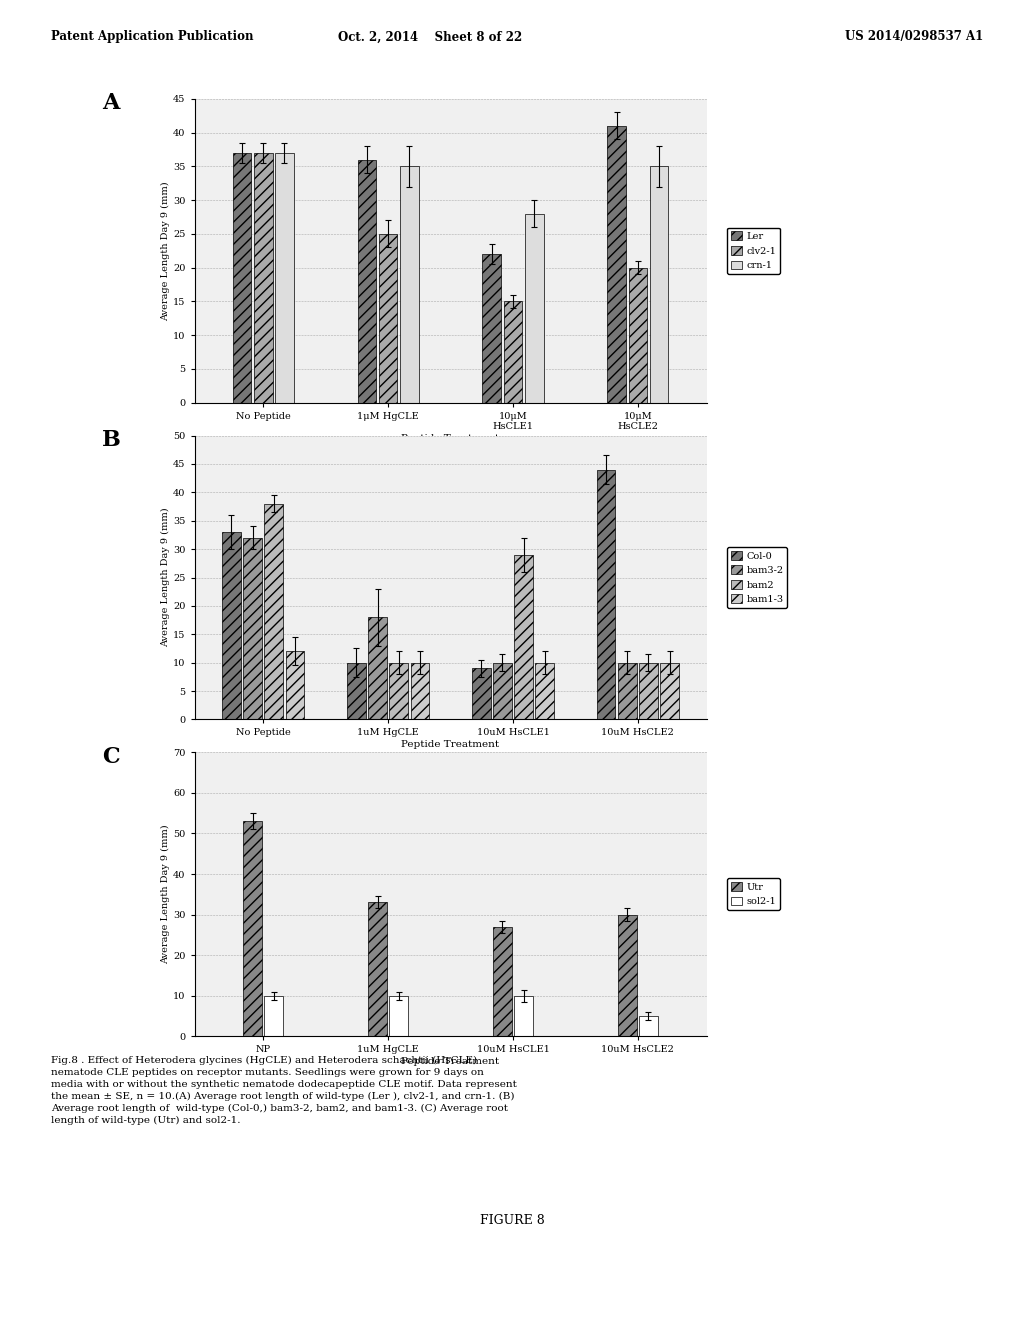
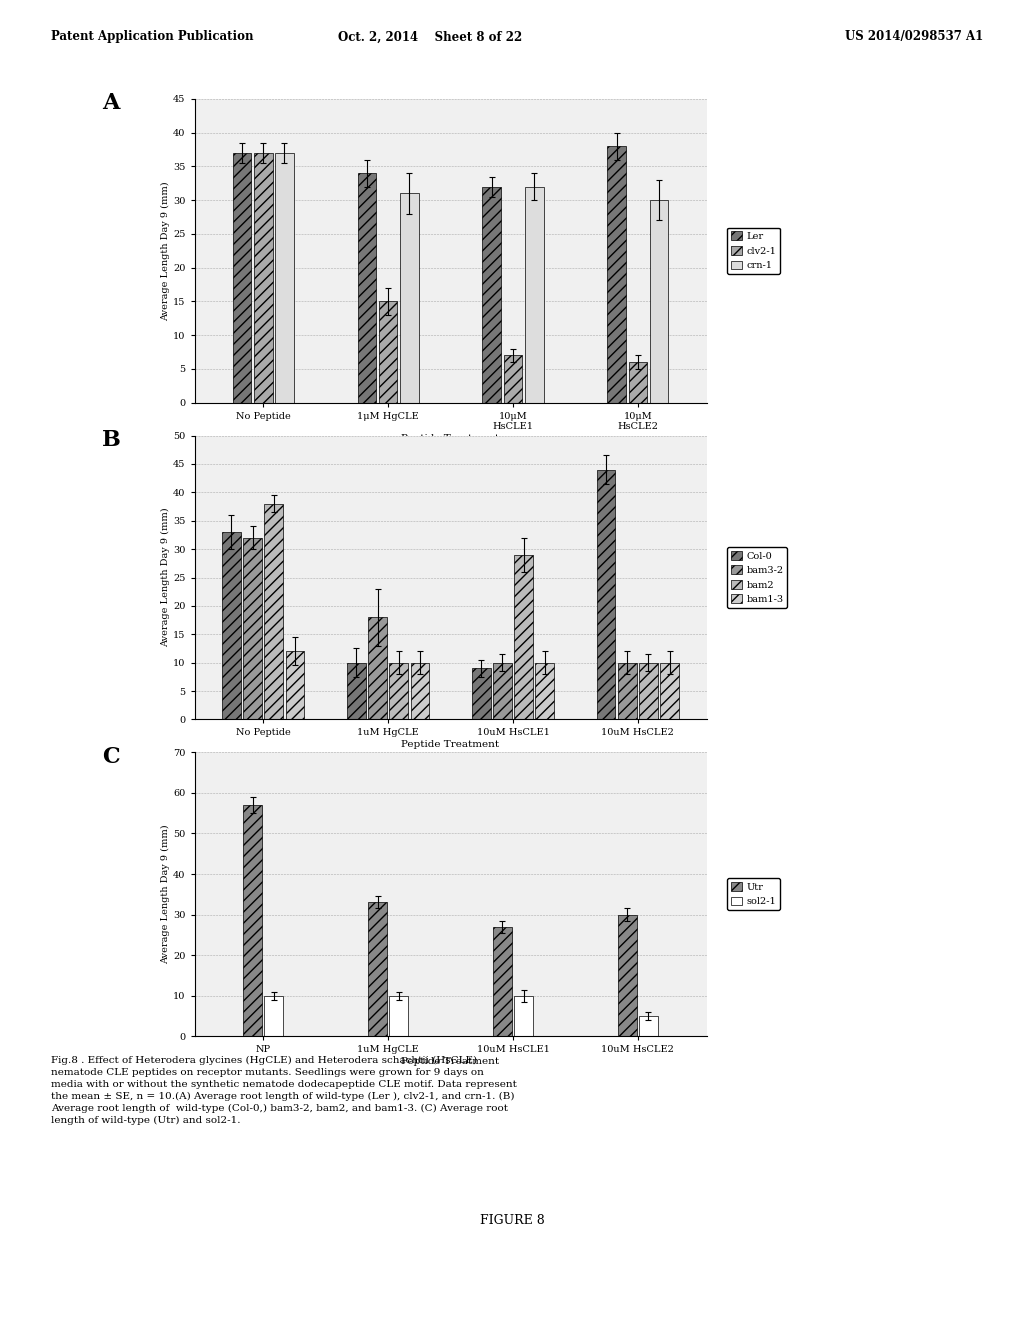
Ler/1μM HgCLE: 36 -> 34
clv2-1/1μM HgCLE: 25 -> 15
crn-1/1μM HgCLE: 35 -> 31
Ler/10μM HsCLE1: 22 -> 32
clv2-1/10μM HsCLE1: 15 -> 7
crn-1/10μM HsCLE1: 28 -> 32
Ler/10μM HsCLE2: 41 -> 38
clv2-1/10μM HsCLE2: 20 -> 6
crn-1/10μM HsCLE2: 35 -> 30
Utr/NP: 53 -> 57
